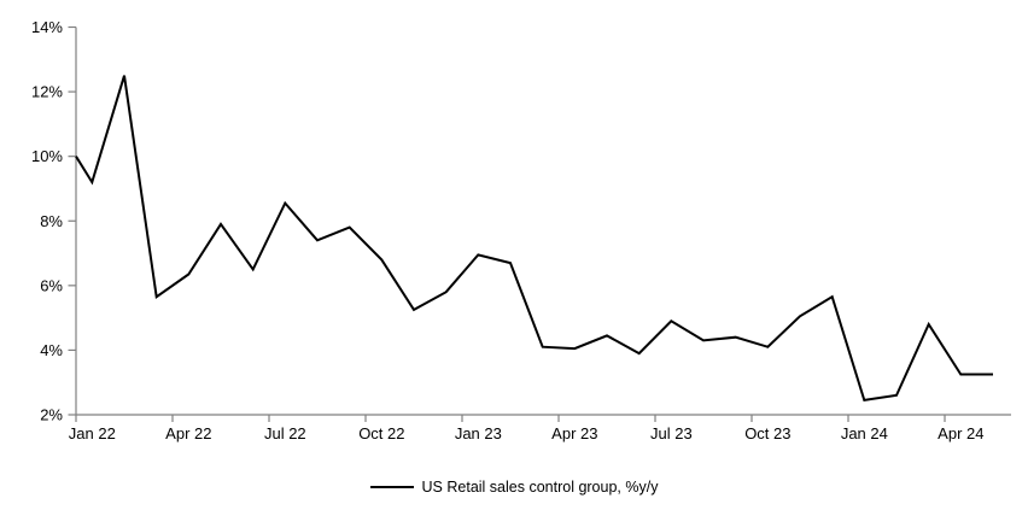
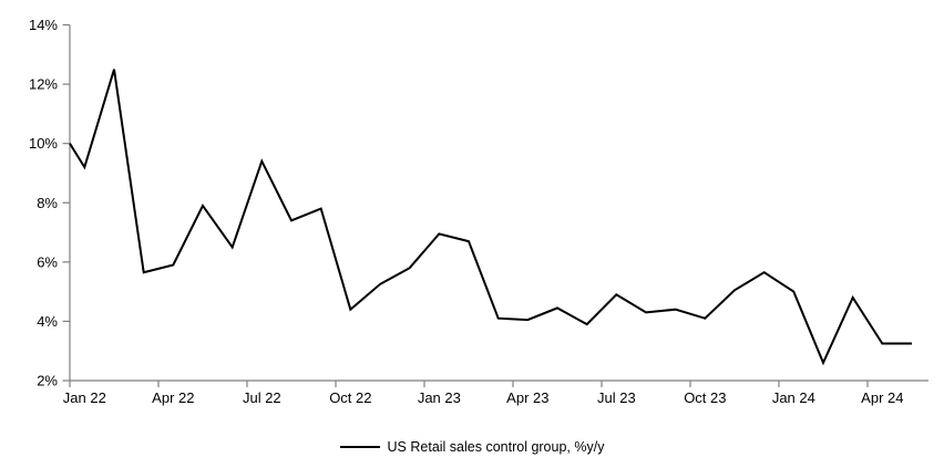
Apr 22: 6.3% -> 5.9%
Jul 22: 8.6% -> 9.4%
Oct 22: 6.8% -> 4.4%
Jan 24: 2.5% -> 5.0%
